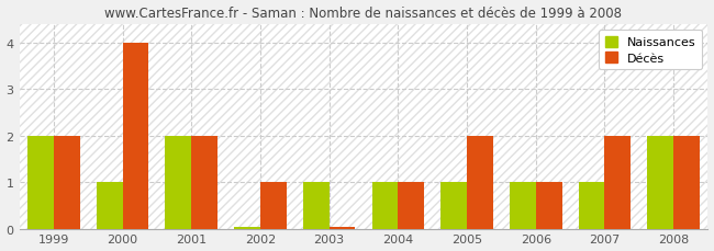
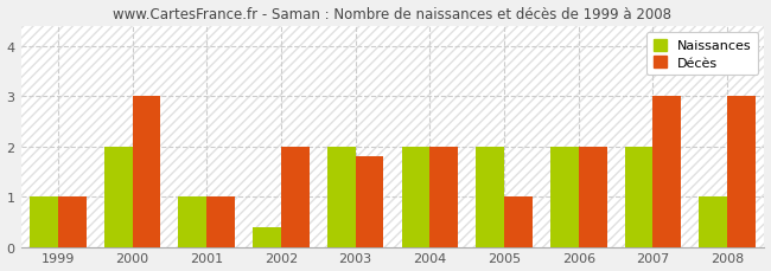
Naissances/1999: 2.00 -> 1.00
Décès/1999: 2.00 -> 1.00
Naissances/2000: 1.00 -> 2.00
Décès/2000: 4.00 -> 3.00
Naissances/2001: 2.00 -> 1.00
Décès/2001: 2.00 -> 1.00
Naissances/2002: 0.04 -> 0.40
Décès/2002: 1.00 -> 2.00
Naissances/2003: 1.00 -> 2.00
Décès/2003: 0.04 -> 1.80
Naissances/2004: 1.00 -> 2.00
Décès/2004: 1.00 -> 2.00
Naissances/2005: 1.00 -> 2.00
Décès/2005: 2.00 -> 1.00
Naissances/2006: 1.00 -> 2.00
Décès/2006: 1.00 -> 2.00
Naissances/2007: 1.00 -> 2.00
Décès/2007: 2.00 -> 3.00
Naissances/2008: 2.00 -> 1.00
Décès/2008: 2.00 -> 3.00
